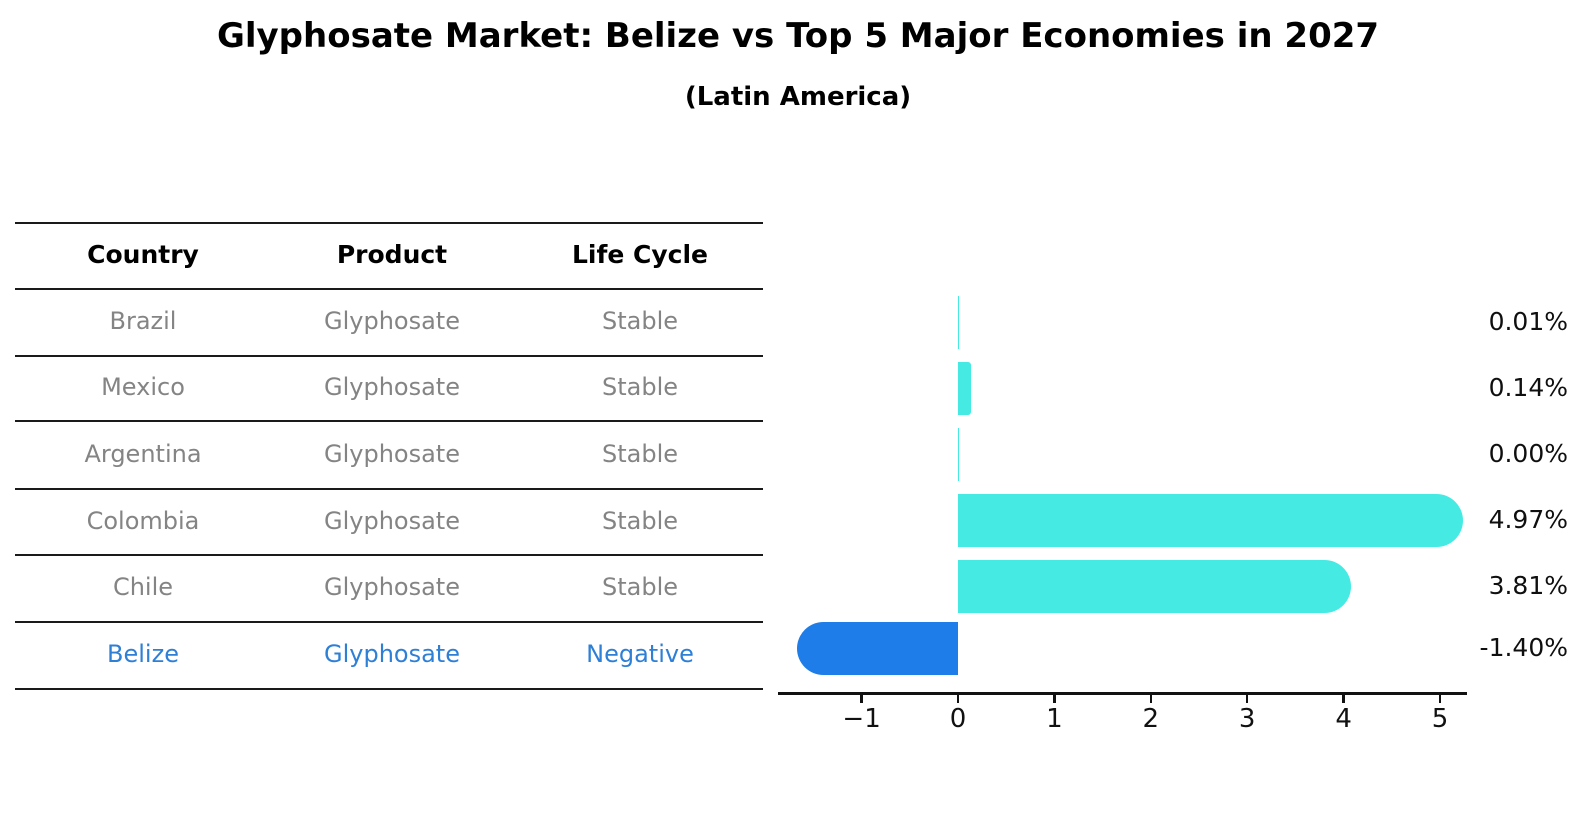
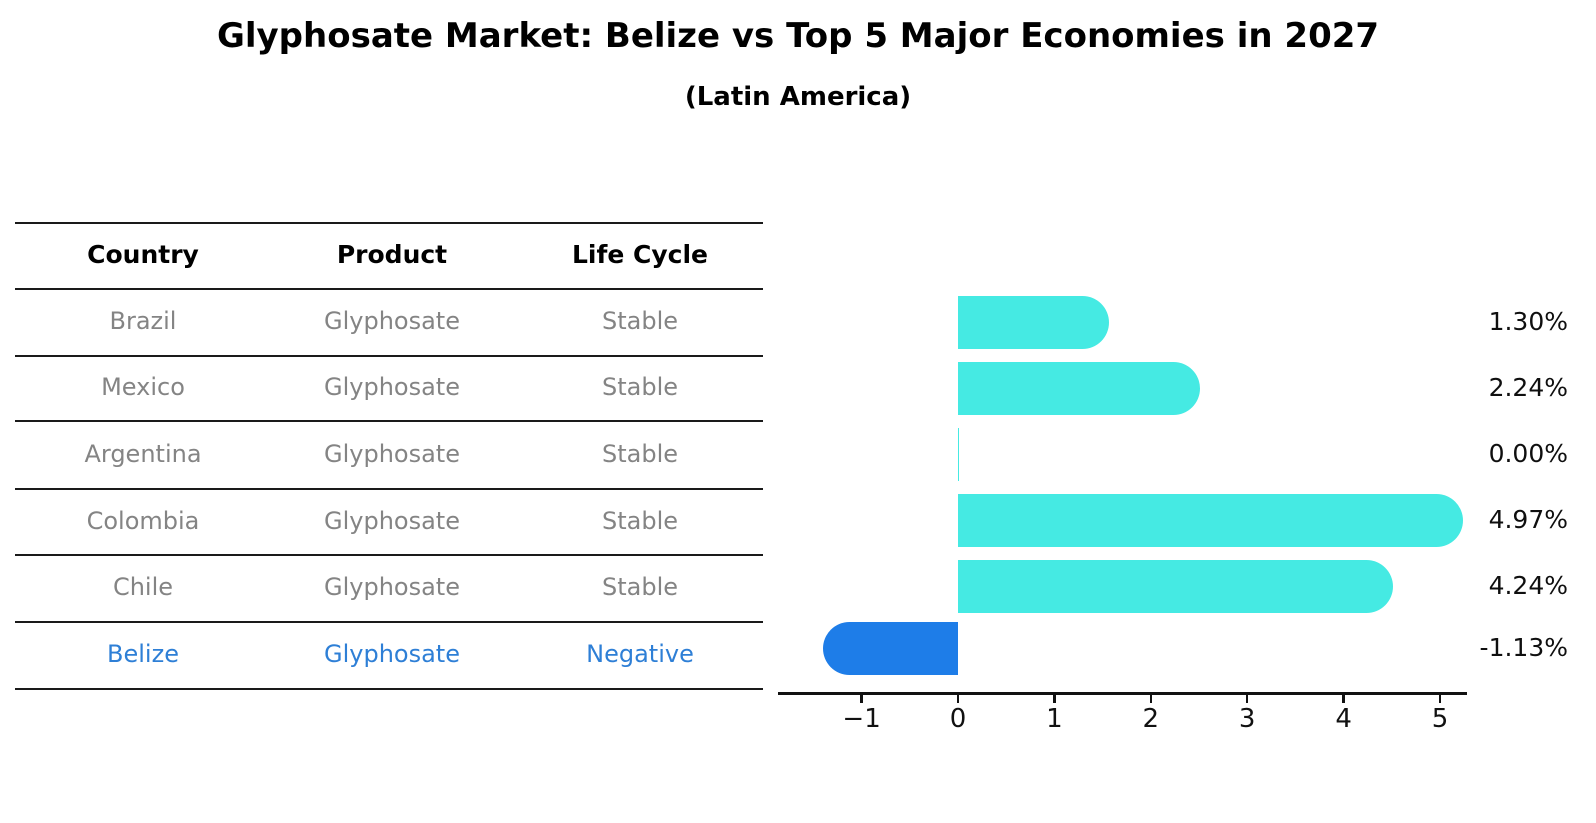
Brazil: 0.01% -> 1.30%
Mexico: 0.14% -> 2.24%
Chile: 3.81% -> 4.24%
Belize: -1.40% -> -1.13%
